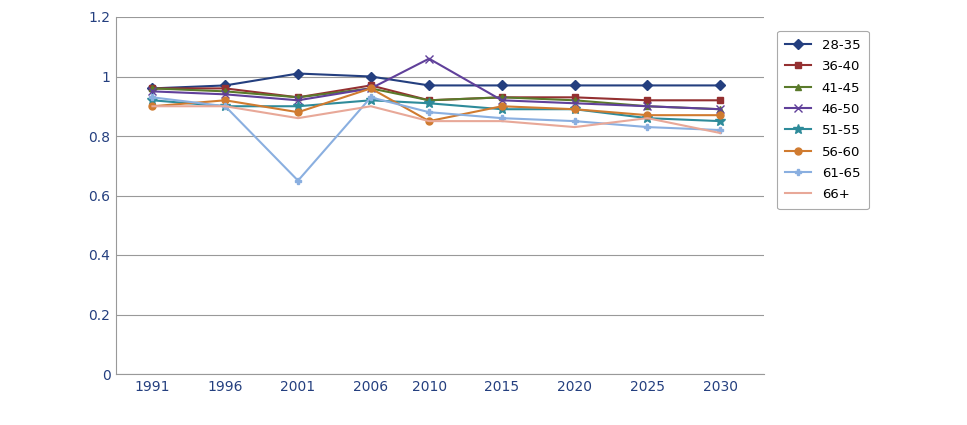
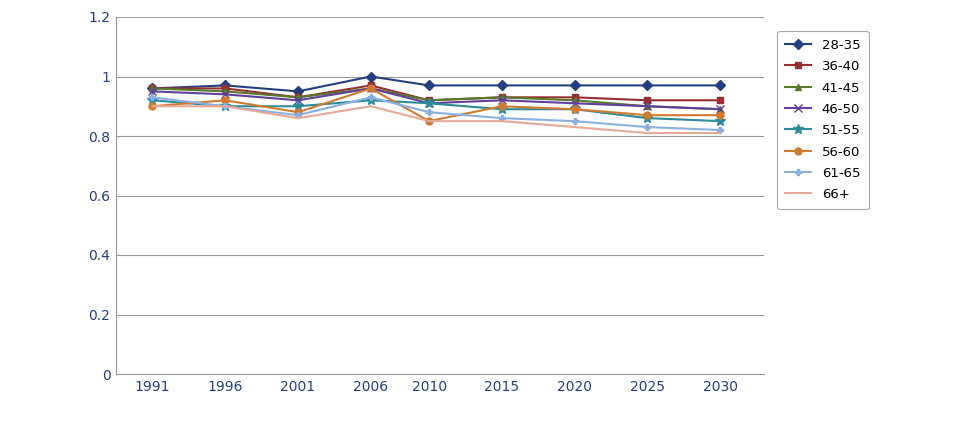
28-35/2001: 1.01 -> 0.95
61-65/2001: 0.65 -> 0.87
46-50/2010: 1.06 -> 0.91
66+/2025: 0.86 -> 0.81
